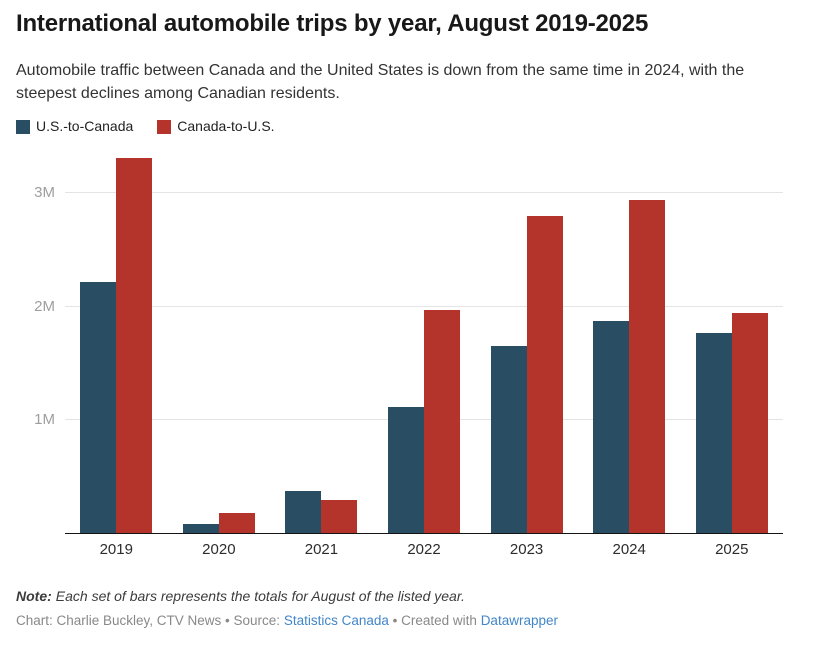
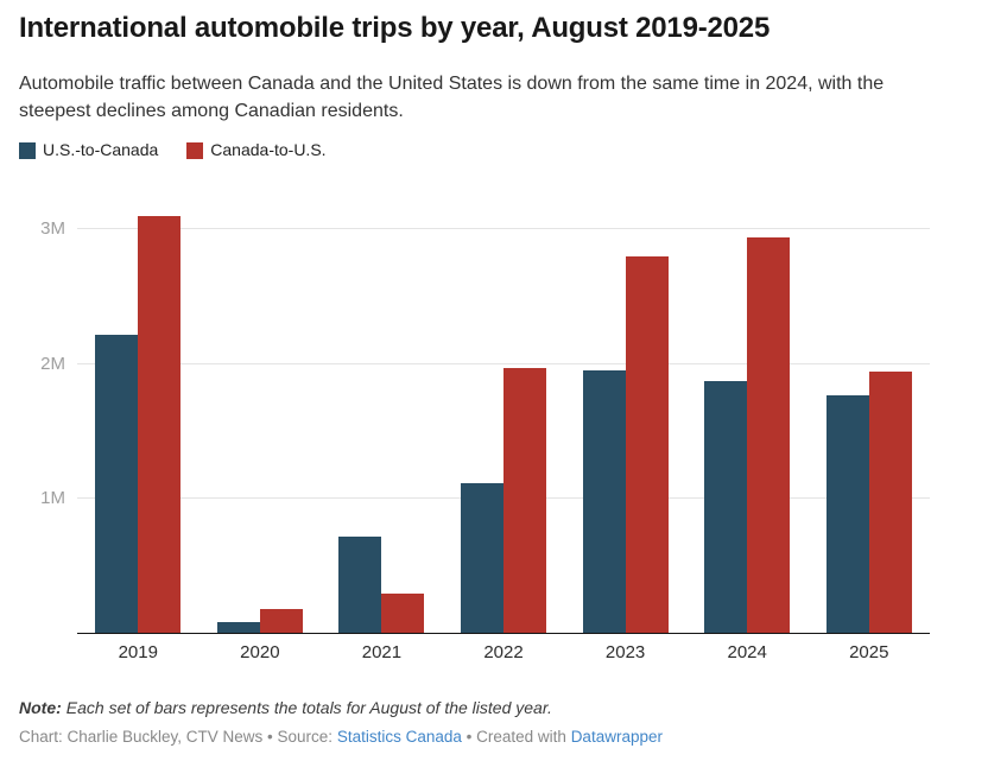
Canada-to-U.S./2019: 3.31M -> 3.10M
U.S.-to-Canada/2021: 0.37M -> 0.72M
U.S.-to-Canada/2023: 1.65M -> 1.95M
